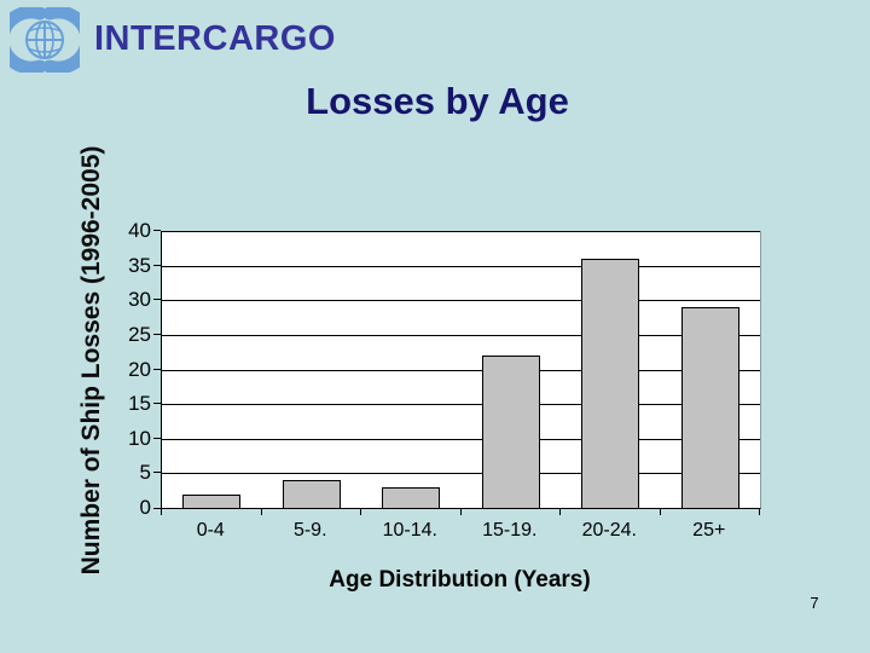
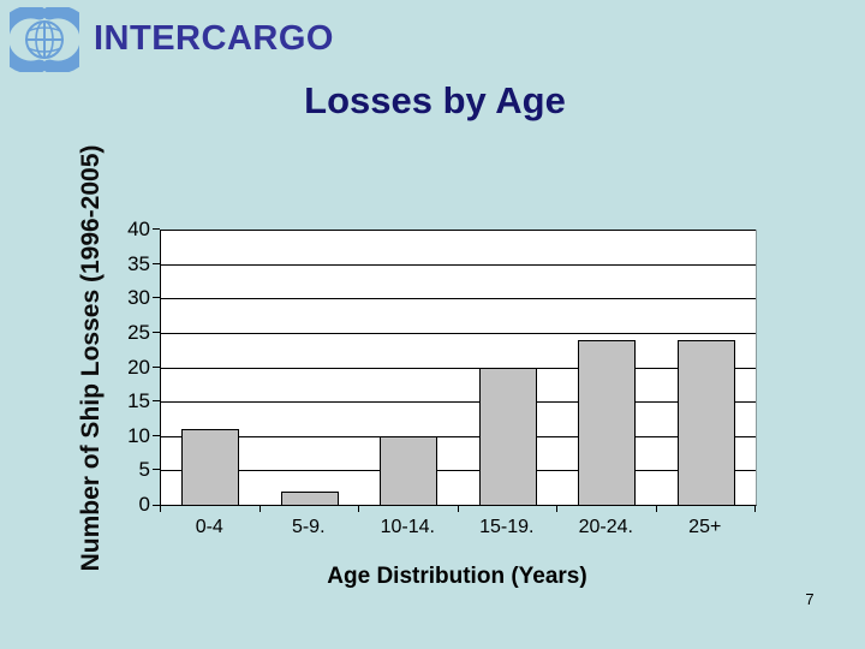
0-4: 2 -> 11
5-9.: 4 -> 2
10-14.: 3 -> 10
15-19.: 22 -> 20
20-24.: 36 -> 24
25+: 29 -> 24
